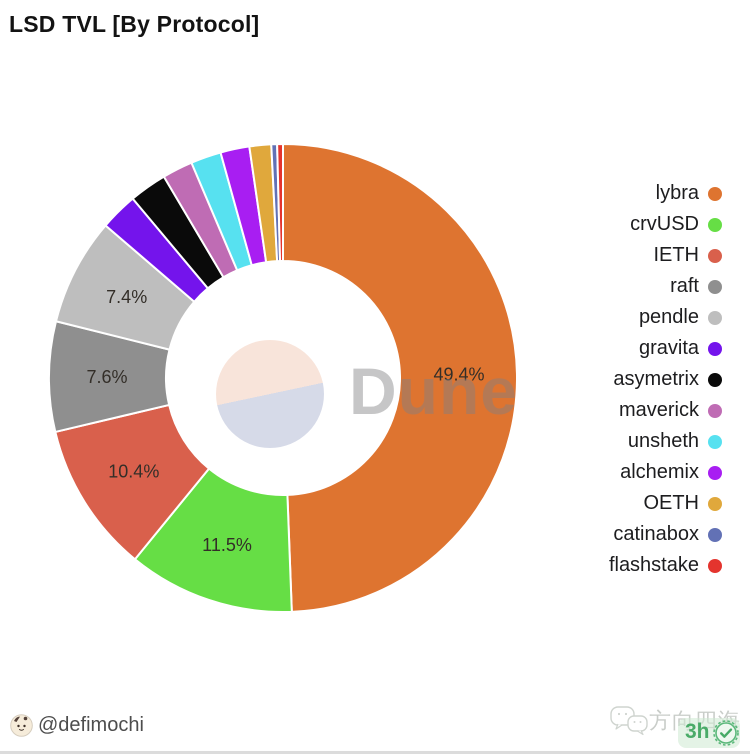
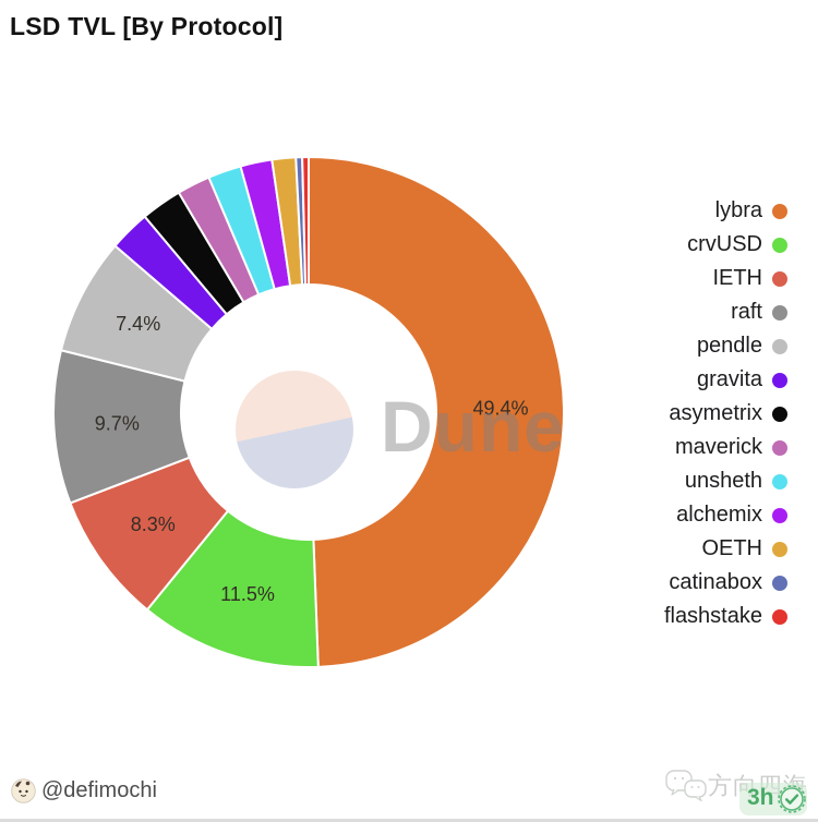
IETH: 10.4% -> 8.3%
raft: 7.6% -> 9.7%
